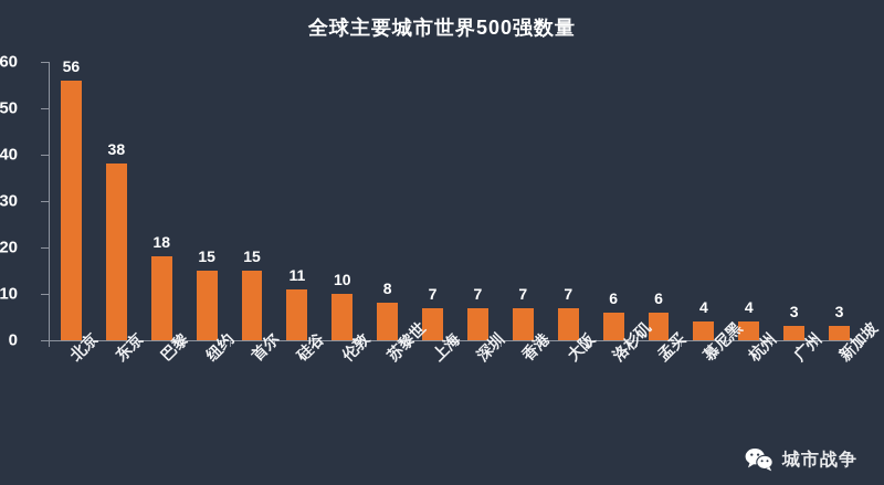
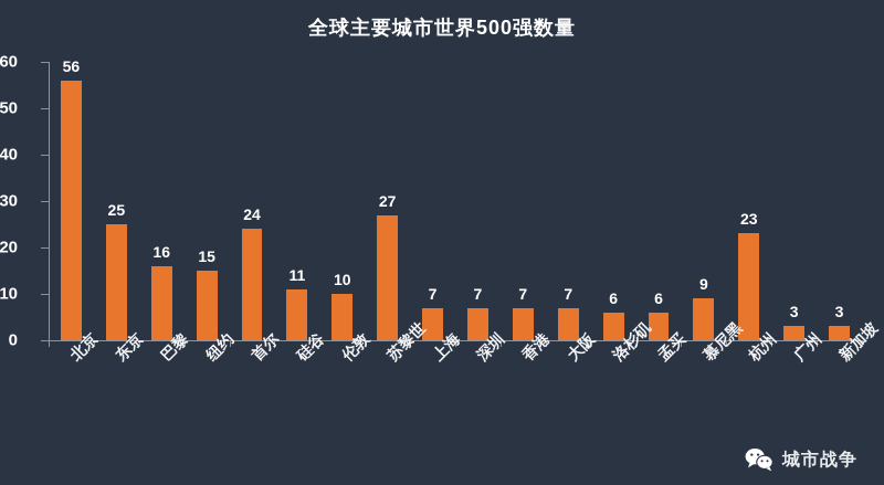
东京: 38 -> 25
巴黎: 18 -> 16
首尔: 15 -> 24
苏黎世: 8 -> 27
慕尼黑: 4 -> 9
杭州: 4 -> 23
